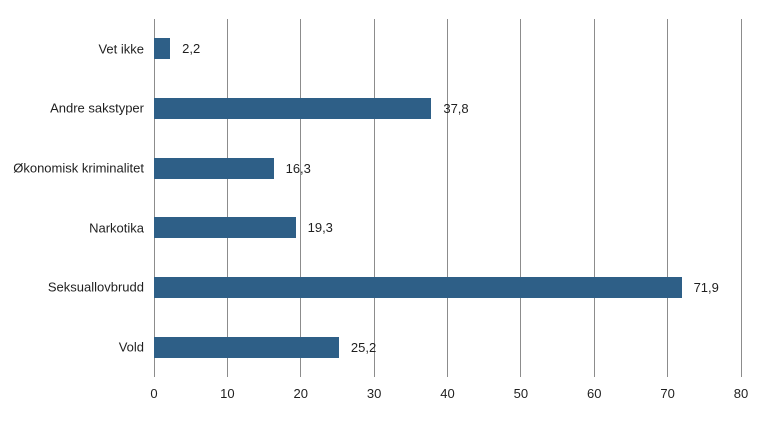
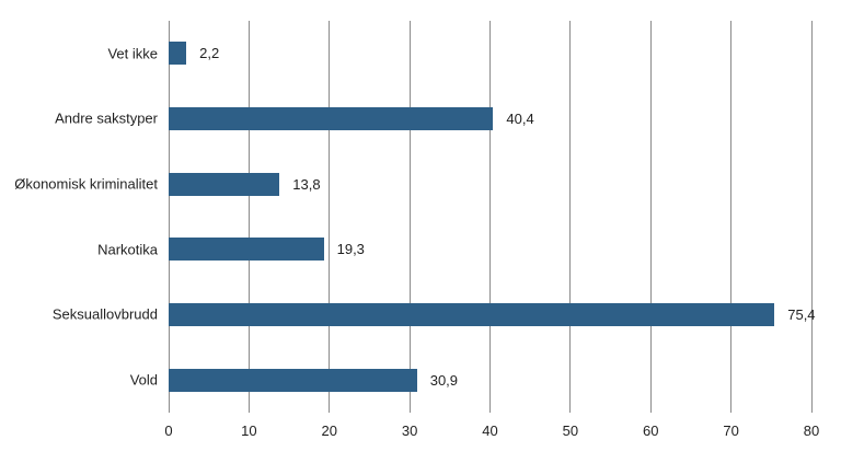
Andre sakstyper: 37,8 -> 40,4
Økonomisk kriminalitet: 16,3 -> 13,8
Seksuallovbrudd: 71,9 -> 75,4
Vold: 25,2 -> 30,9
